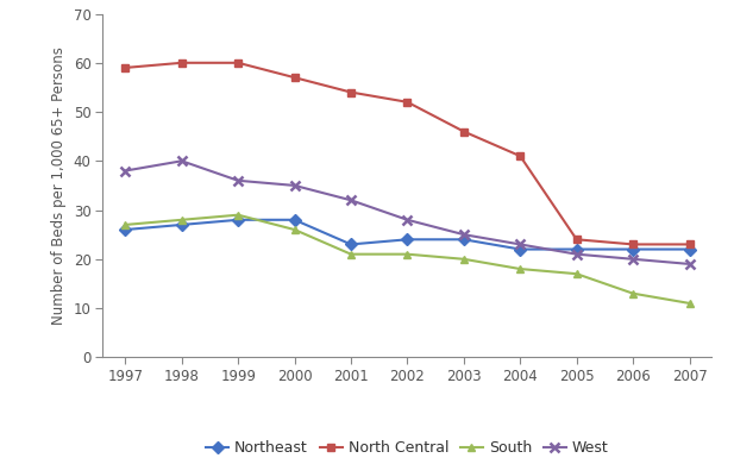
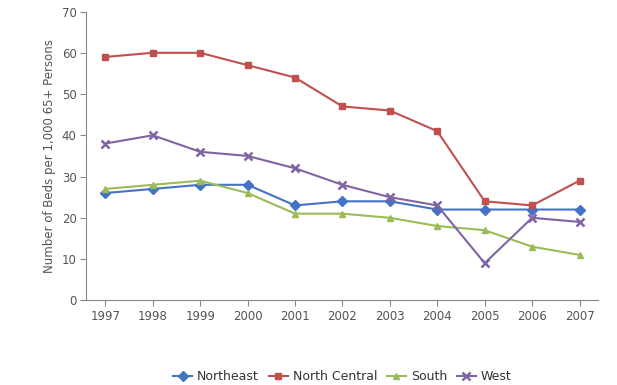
North Central/2002: 52 -> 47
West/2005: 21 -> 9
North Central/2007: 23 -> 29
